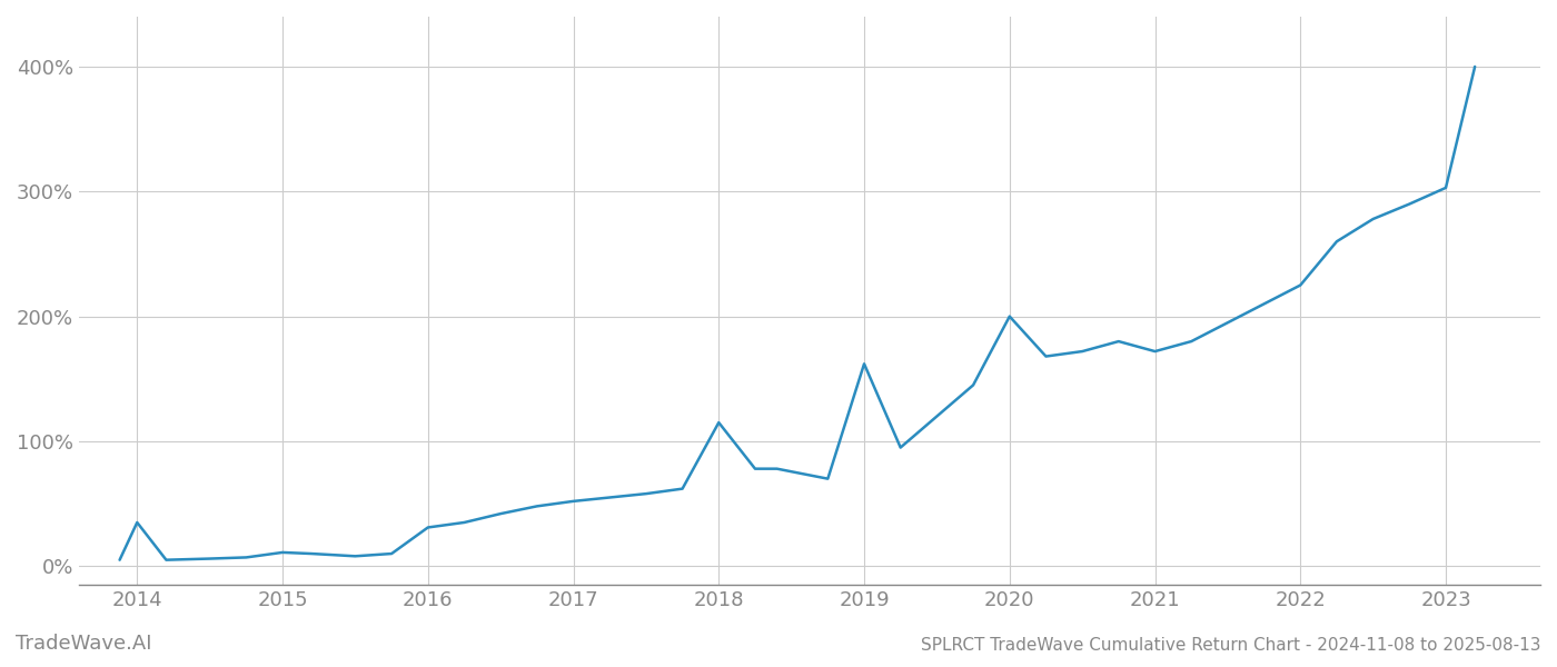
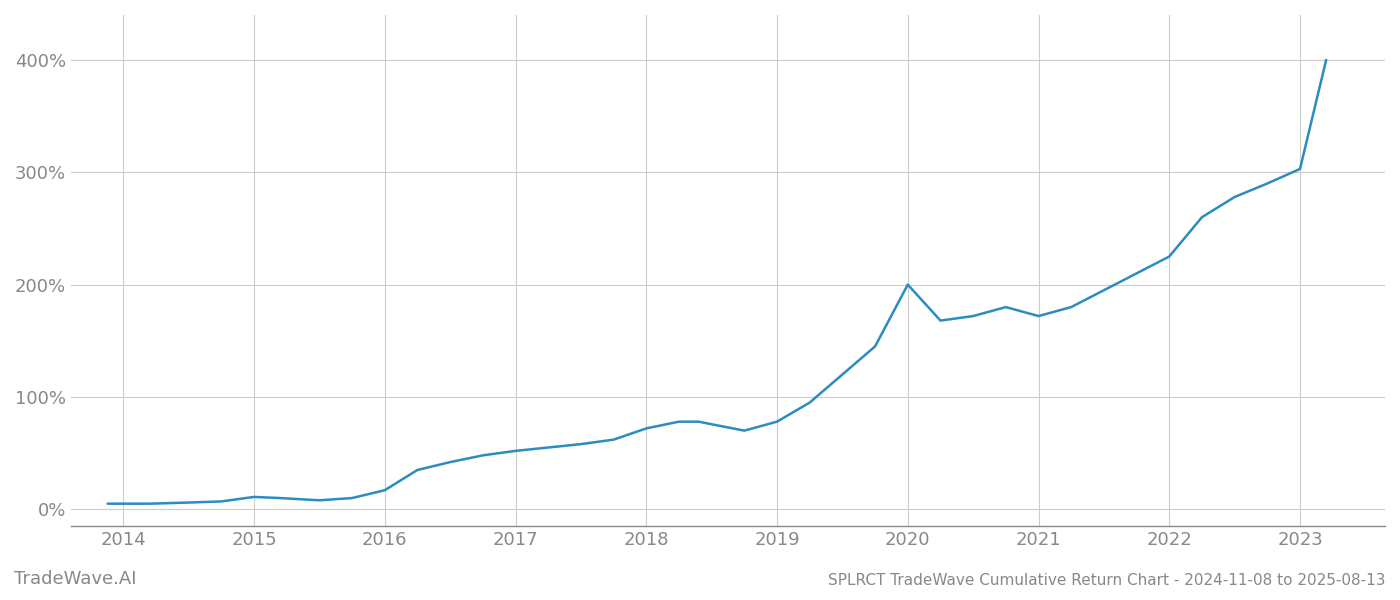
2014: 35% -> 5%
2016: 31% -> 17%
2018: 115% -> 72%
2019: 162% -> 78%
